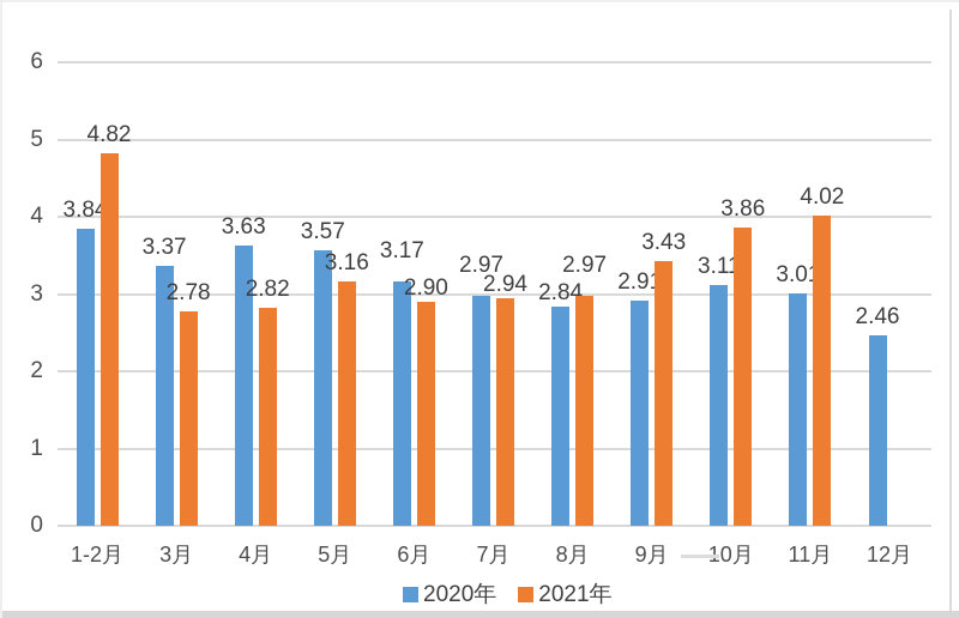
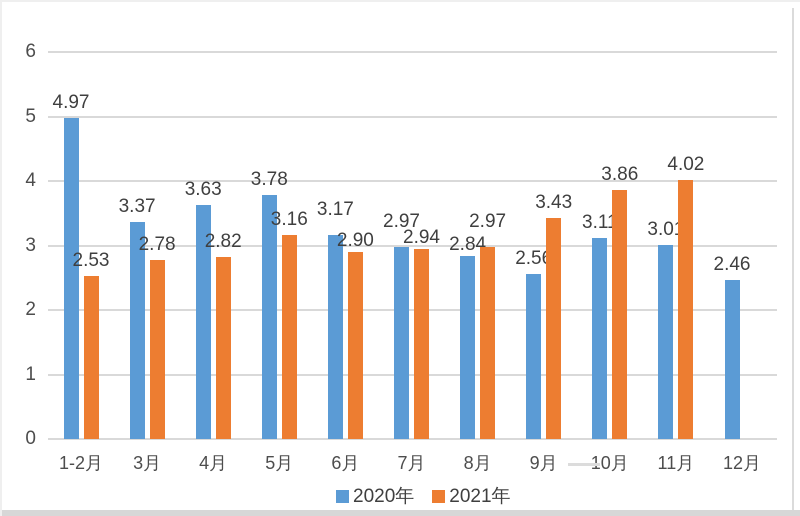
2020年/1-2月: 3.84 -> 4.97
2021年/1-2月: 4.82 -> 2.53
2020年/5月: 3.57 -> 3.78
2020年/9月: 2.91 -> 2.56
